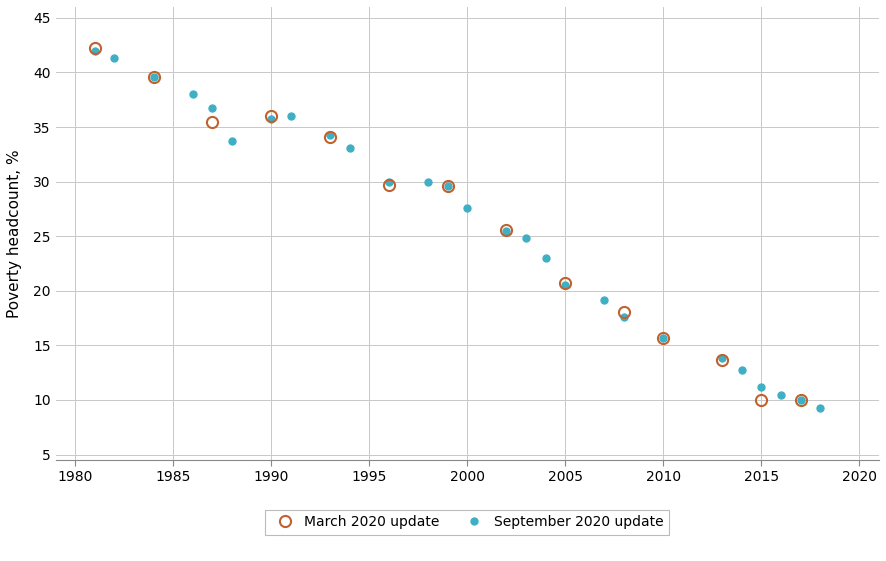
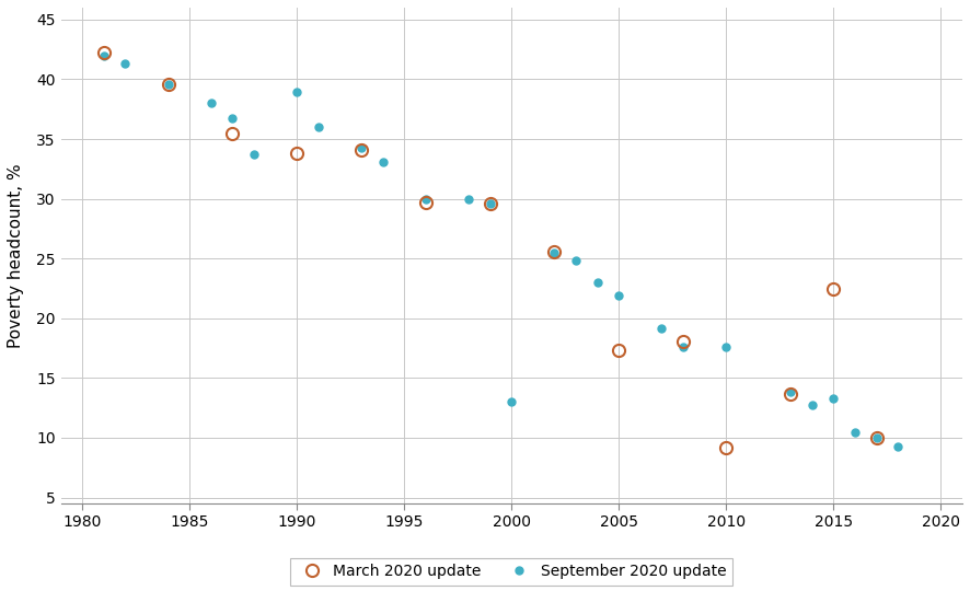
March 2020 update/1990: 36.0 -> 33.8
September 2020 update/1990: 35.7 -> 38.9
September 2020 update/2000: 27.6 -> 13.0
March 2020 update/2005: 20.7 -> 17.3
September 2020 update/2005: 20.5 -> 21.9
March 2020 update/2010: 15.7 -> 9.2
September 2020 update/2010: 15.7 -> 17.6
March 2020 update/2015: 10.0 -> 22.5
September 2020 update/2015: 11.2 -> 13.3
